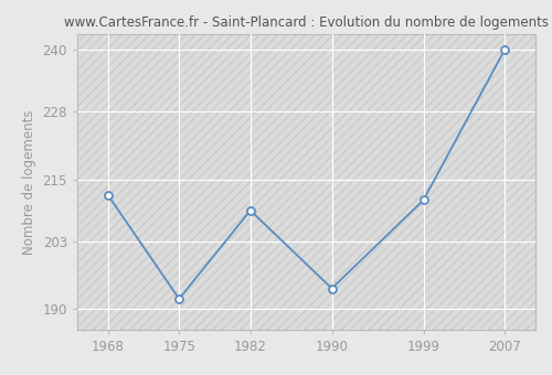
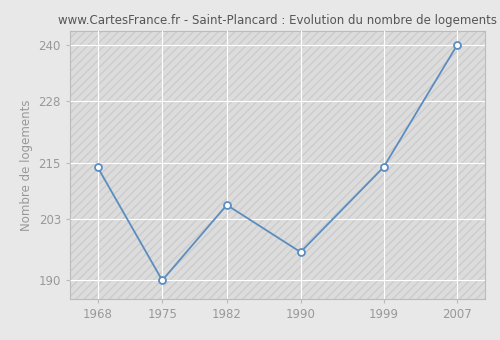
1968: 212 -> 214
1975: 192 -> 190
1982: 209 -> 206
1990: 194 -> 196
1999: 211 -> 214
